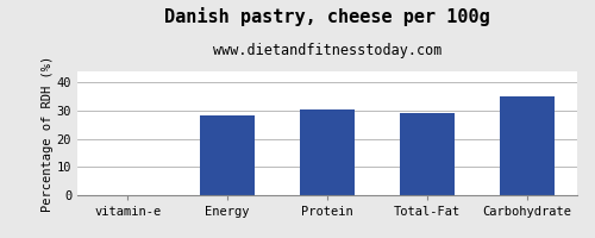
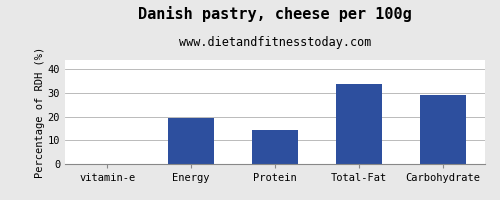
Energy: 28.5 -> 19.5
Protein: 30.5 -> 14.5
Total-Fat: 29.0 -> 34.0
Carbohydrate: 35.0 -> 29.0
